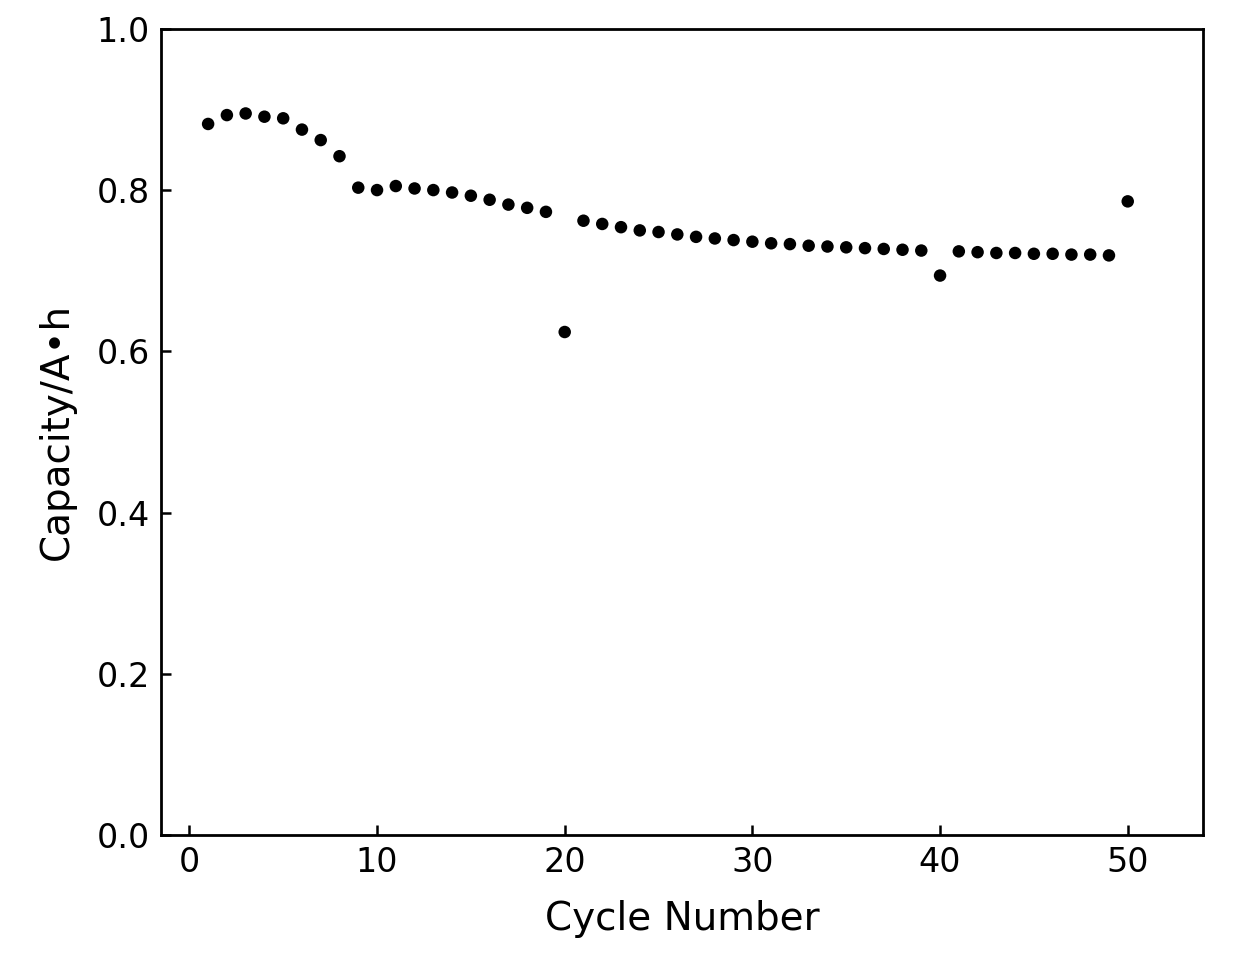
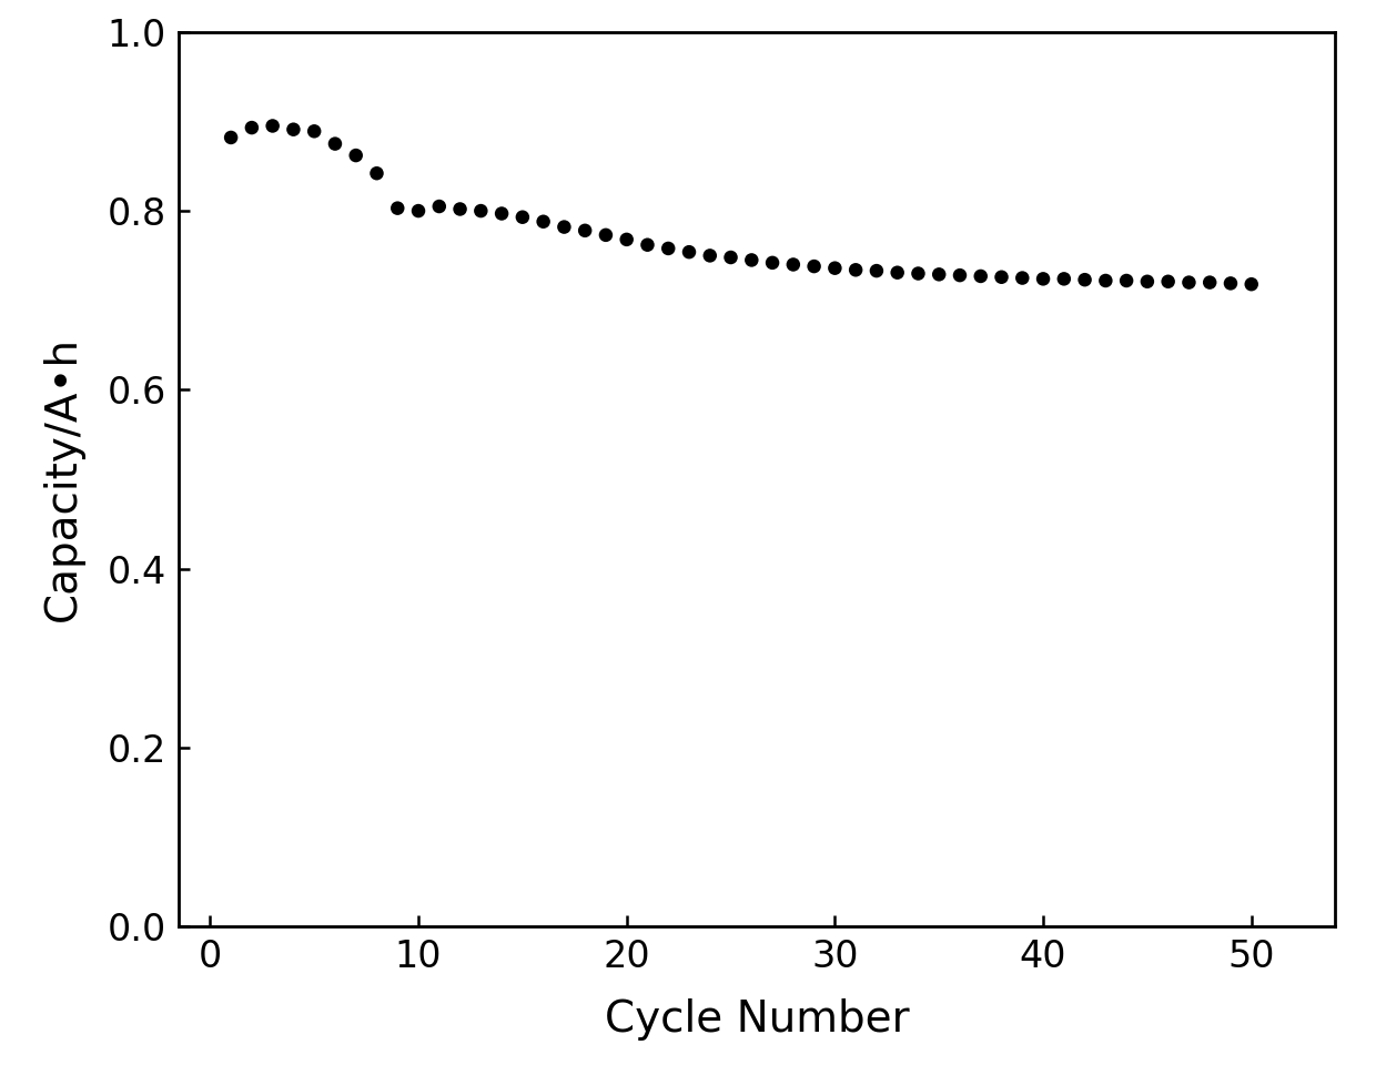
20: 0.624 -> 0.768
40: 0.694 -> 0.724
50: 0.786 -> 0.718
